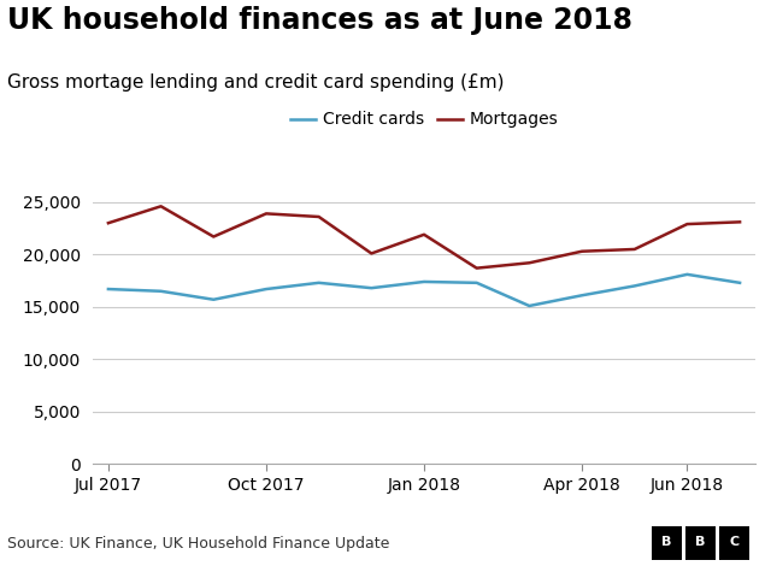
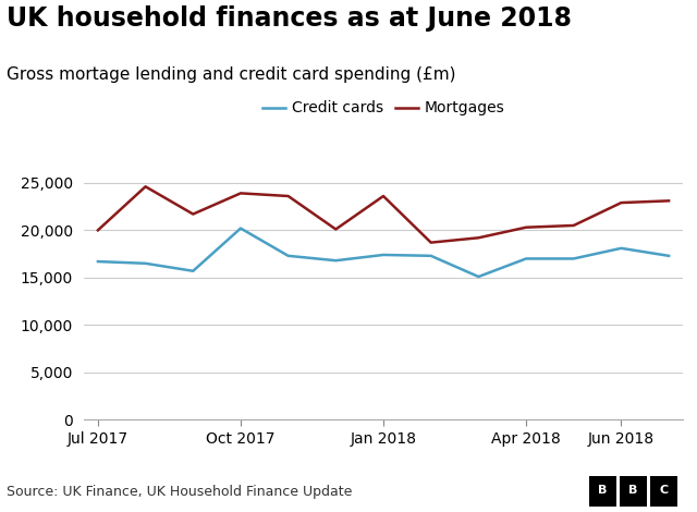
Mortgages/Jul 2017: 23,000 -> 20,000
Credit cards/Oct 2017: 16,700 -> 20,200
Mortgages/Jan 2018: 21,900 -> 23,600
Credit cards/Apr 2018: 16,100 -> 17,000
